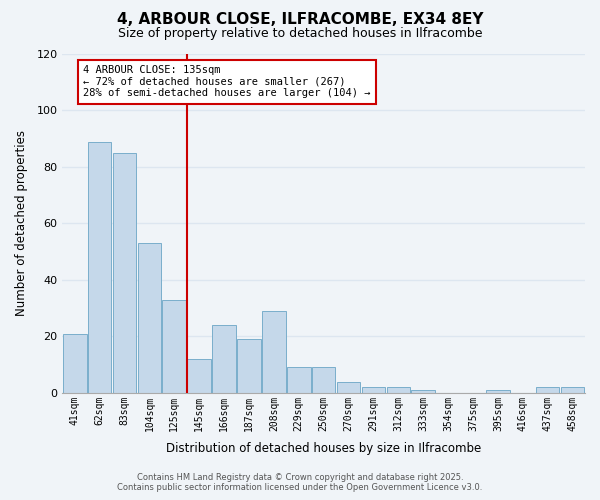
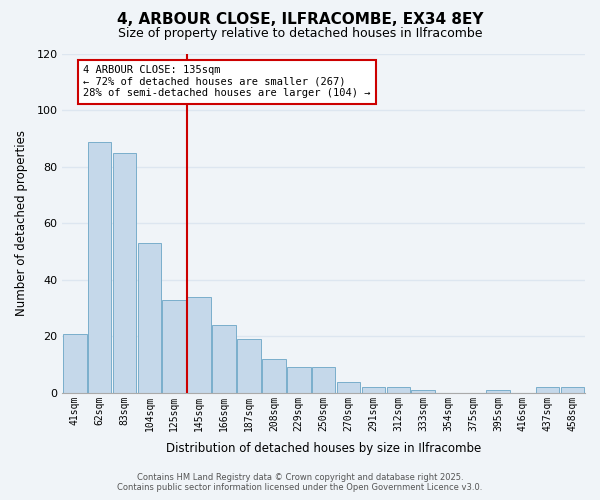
145sqm: 12 -> 34
208sqm: 29 -> 12
